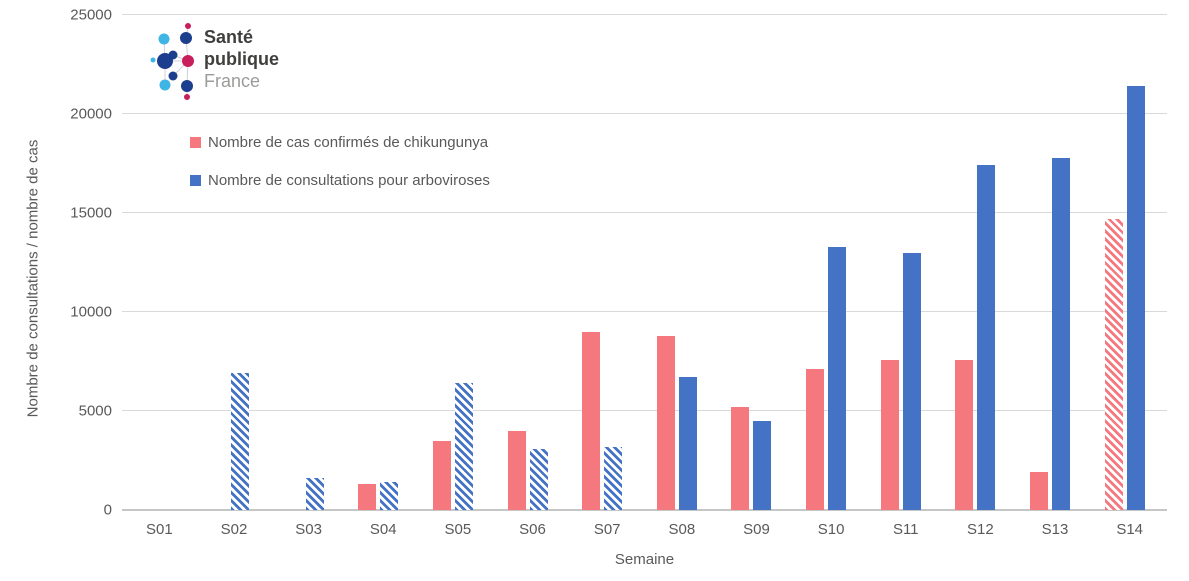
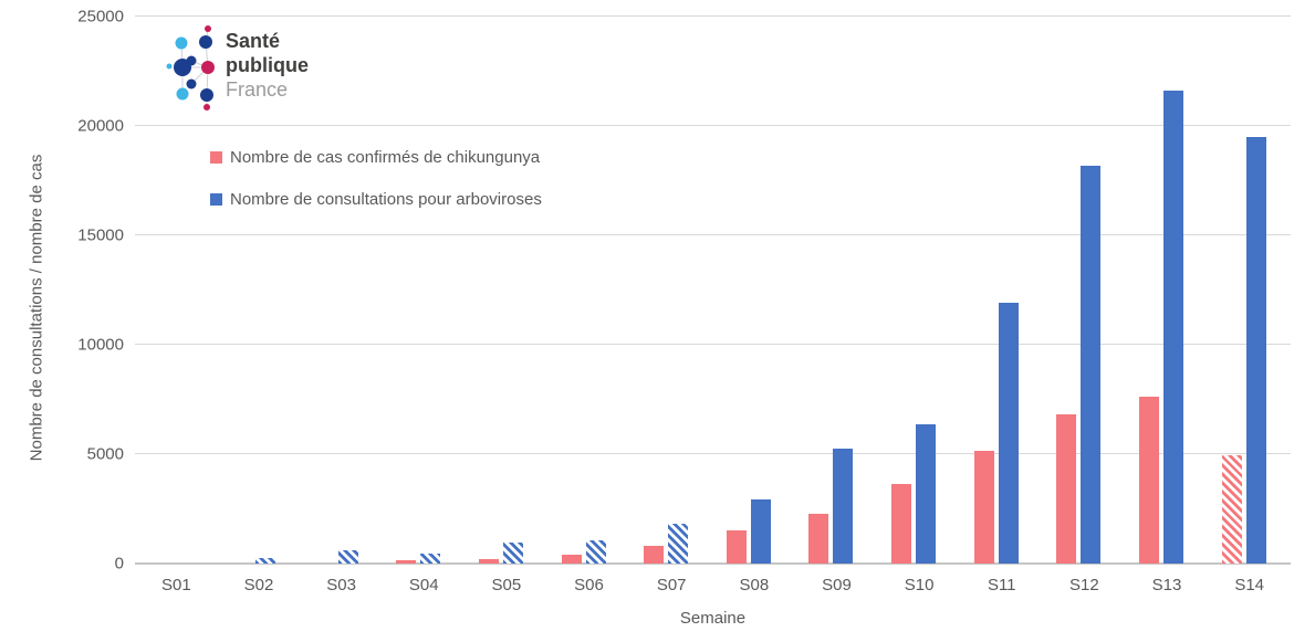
Nombre de consultations pour arboviroses/S02: 6900 -> 200
Nombre de consultations pour arboviroses/S03: 1600 -> 600
Nombre de cas confirmés de chikungunya/S04: 1300 -> 200
Nombre de consultations pour arboviroses/S04: 1400 -> 400
Nombre de cas confirmés de chikungunya/S05: 3500 -> 200
Nombre de consultations pour arboviroses/S05: 6400 -> 1000
Nombre de cas confirmés de chikungunya/S06: 4000 -> 400
Nombre de consultations pour arboviroses/S06: 3100 -> 1000
Nombre de cas confirmés de chikungunya/S07: 9000 -> 800
Nombre de consultations pour arboviroses/S07: 3200 -> 1800
Nombre de cas confirmés de chikungunya/S08: 8800 -> 1500
Nombre de consultations pour arboviroses/S08: 6700 -> 3000
Nombre de cas confirmés de chikungunya/S09: 5200 -> 2200
Nombre de consultations pour arboviroses/S09: 4500 -> 5200
Nombre de cas confirmés de chikungunya/S10: 7100 -> 3600
Nombre de consultations pour arboviroses/S10: 13300 -> 6400
Nombre de cas confirmés de chikungunya/S11: 7600 -> 5200
Nombre de consultations pour arboviroses/S11: 13000 -> 11900
Nombre de cas confirmés de chikungunya/S12: 7600 -> 6800
Nombre de consultations pour arboviroses/S12: 17400 -> 18200
Nombre de cas confirmés de chikungunya/S13: 1900 -> 7600
Nombre de consultations pour arboviroses/S13: 17800 -> 21600
Nombre de cas confirmés de chikungunya/S14: 14700 -> 5000
Nombre de consultations pour arboviroses/S14: 21400 -> 19500
